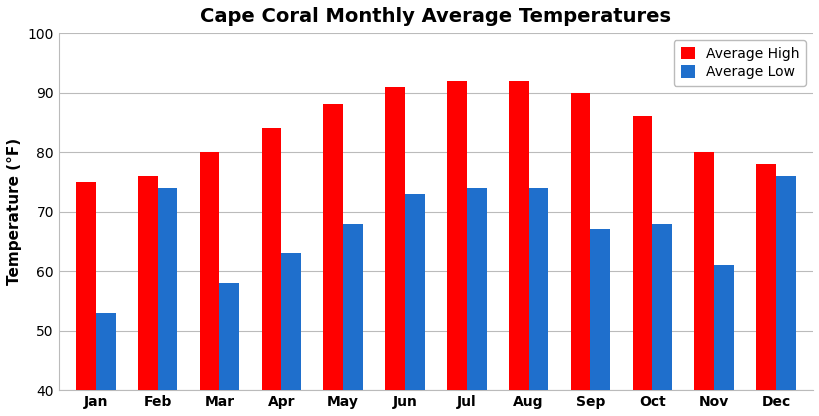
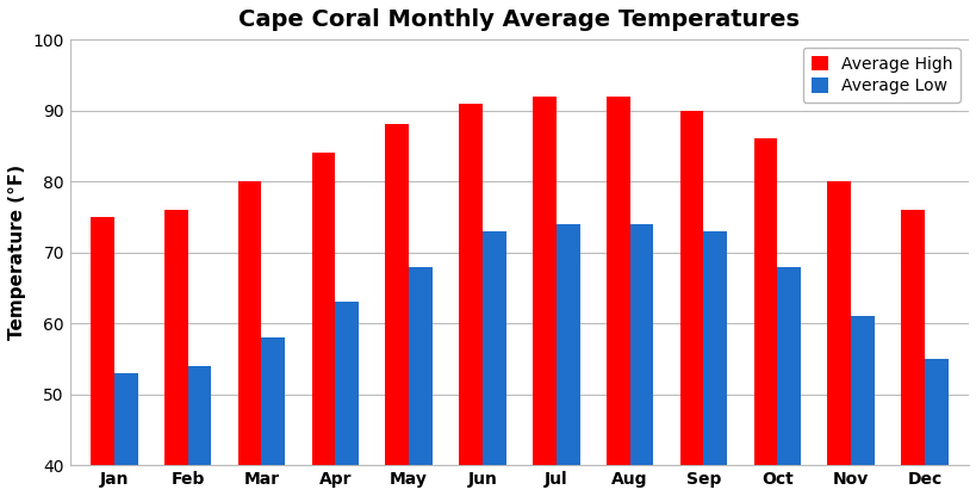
Average Low/Feb: 74 -> 54
Average Low/Sep: 67 -> 73
Average High/Dec: 78 -> 76
Average Low/Dec: 76 -> 55
